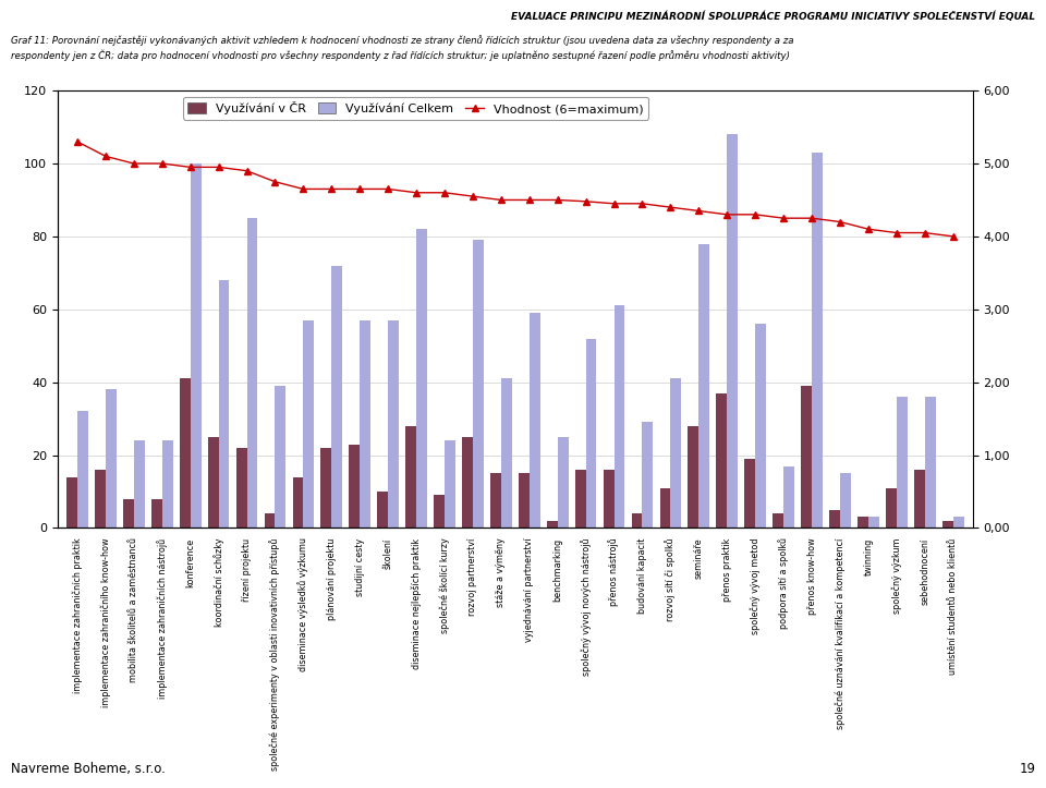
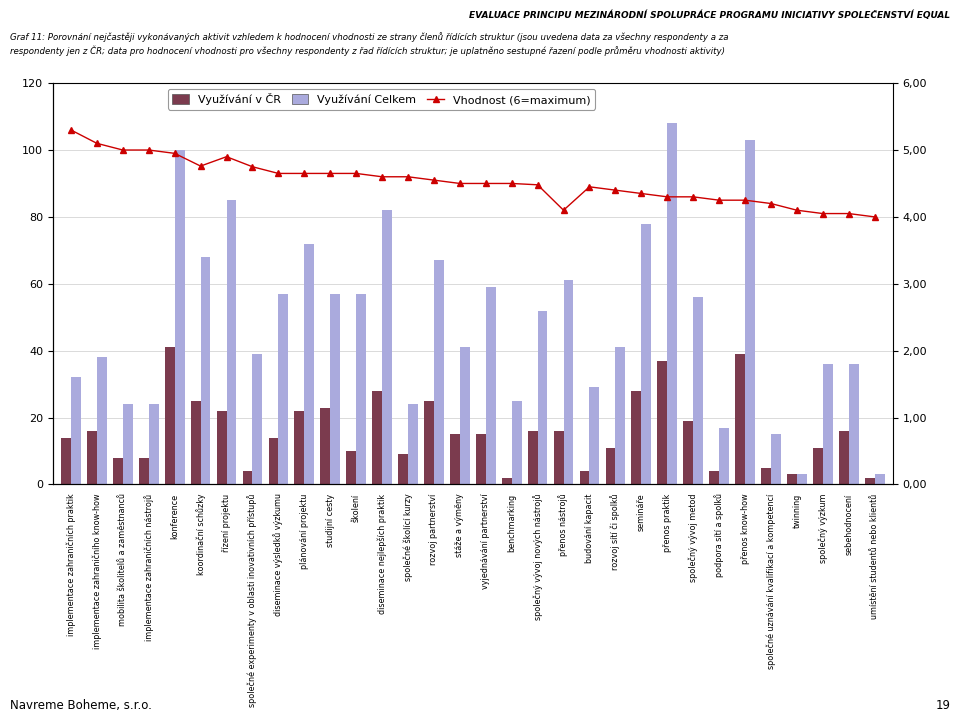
Vhodnost (6=maximum)/koordinační schůzky: 4,95 -> 4,76
Využívání Celkem/rozvoj partnerství: 79 -> 67
Vhodnost (6=maximum)/přenos nástrojů: 4,45 -> 4,10
